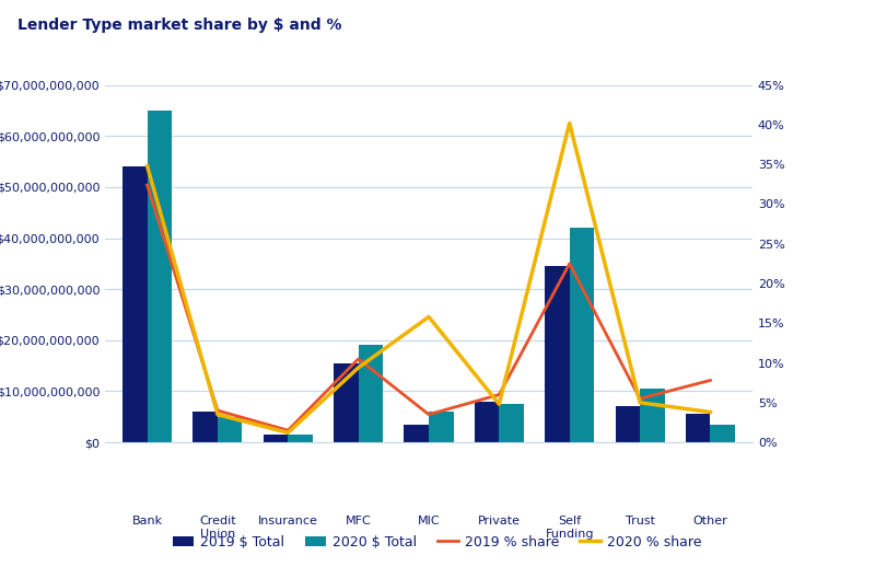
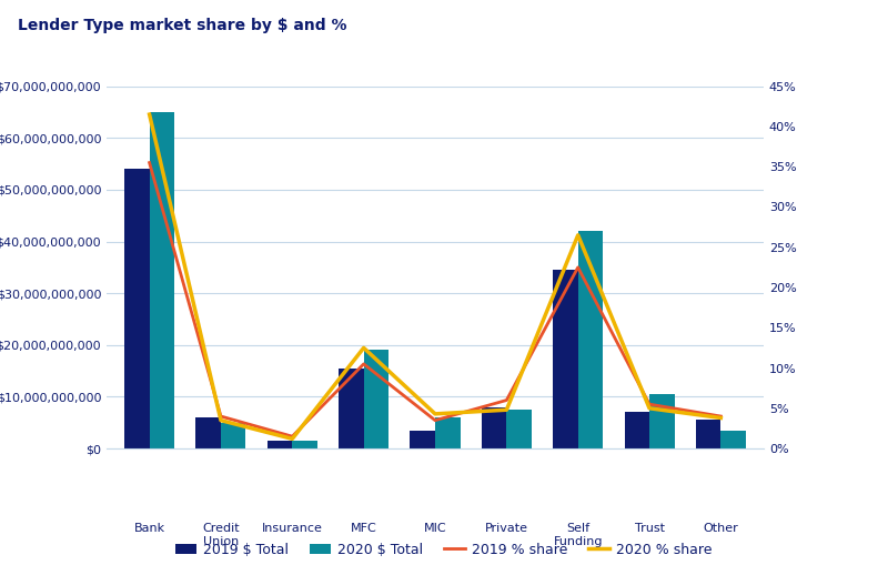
2019 % share/Bank: 32.4% -> 35.5%
2020 % share/Bank: 34.8% -> 41.5%
2020 % share/MFC: 9.4% -> 12.5%
2020 % share/MIC: 15.8% -> 4.3%
2020 % share/Self Funding: 40.2% -> 26.5%
2019 % share/Other: 7.8% -> 4.0%
